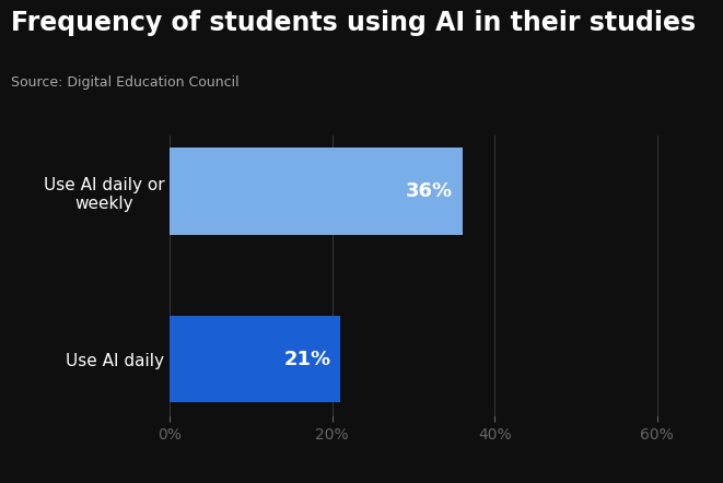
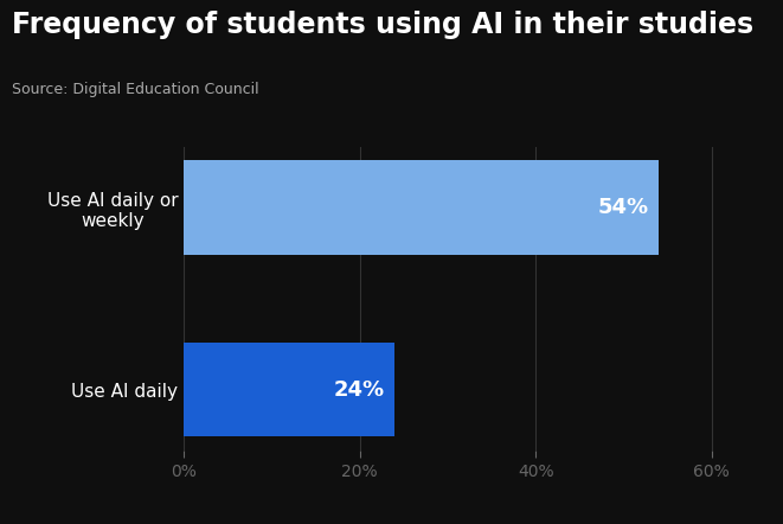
Use AI daily or weekly: 36% -> 54%
Use AI daily: 21% -> 24%
